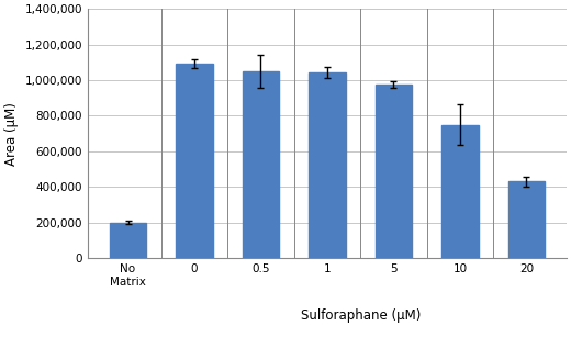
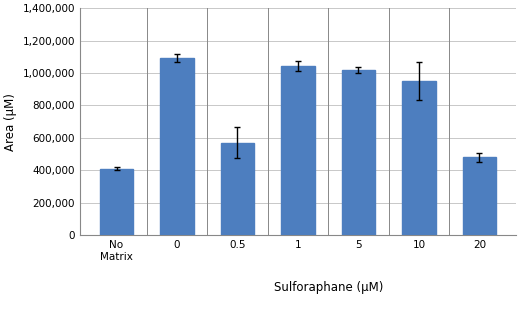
No Matrix: 200,000 -> 410,000
0.5: 1,050,000 -> 570,000
5: 980,000 -> 1,020,000
10: 750,000 -> 950,000
20: 430,000 -> 480,000
